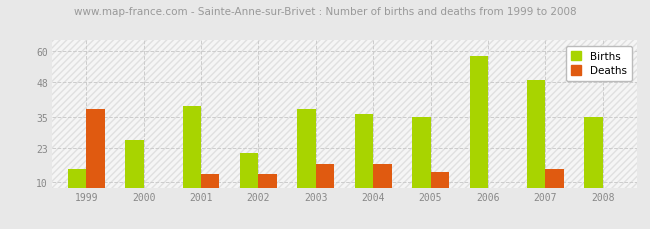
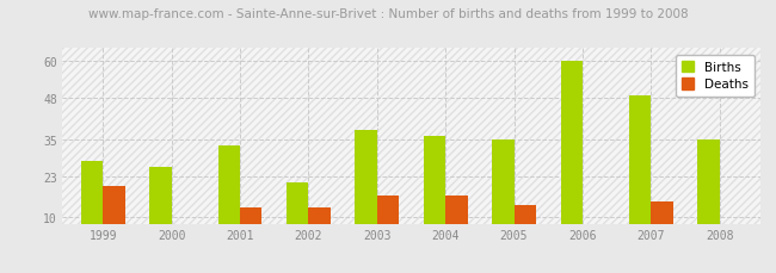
Births/1999: 15 -> 28
Deaths/1999: 38 -> 20
Births/2001: 39 -> 33
Births/2006: 58 -> 60
